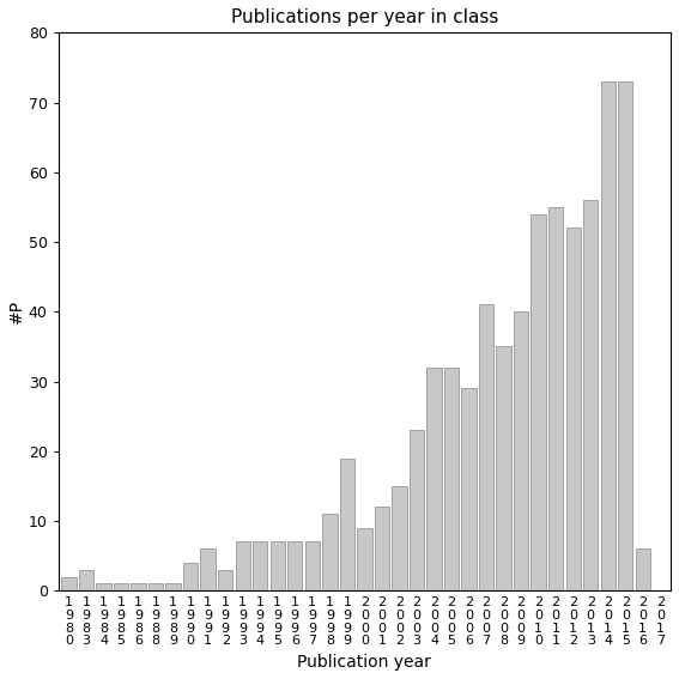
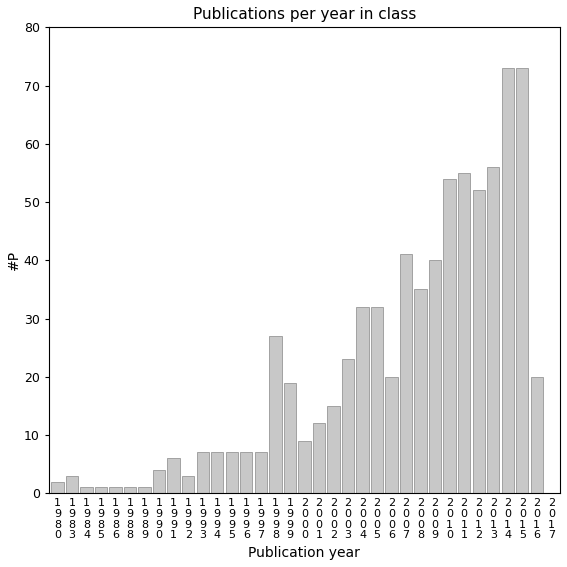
1 9 9 8: 11 -> 27
2 0 0 6: 29 -> 20
2 0 1 6: 6 -> 20
